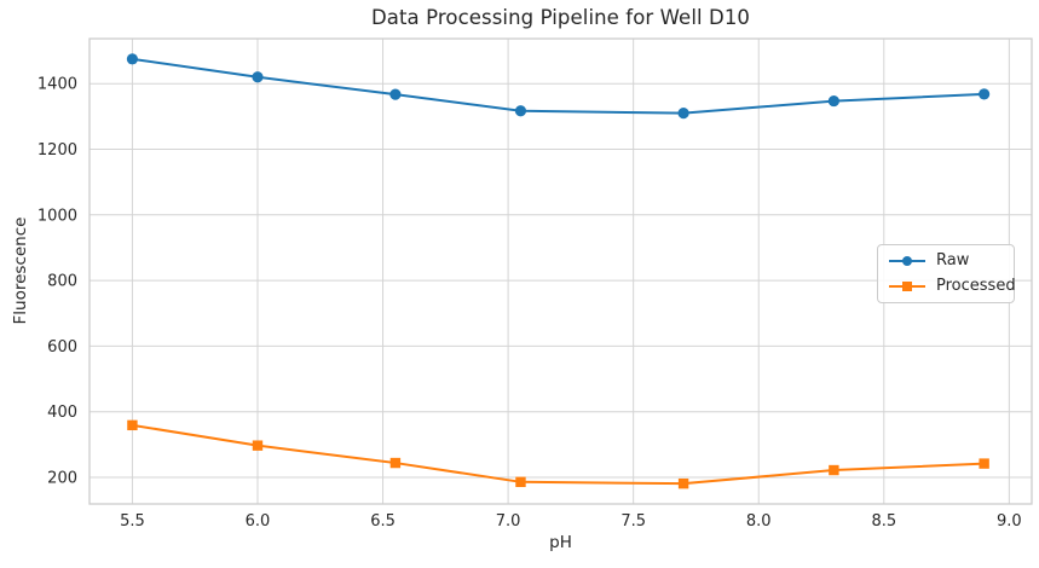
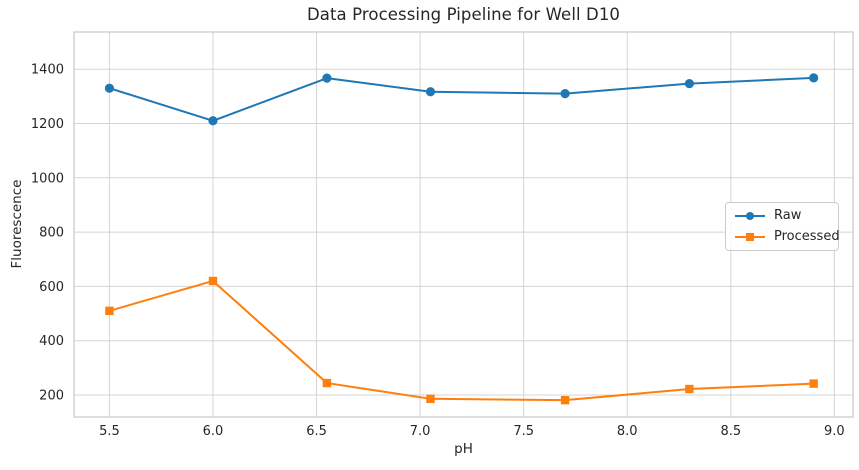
Raw/5.5: 1480 -> 1330
Processed/5.5: 360 -> 510
Raw/6.0: 1420 -> 1210
Processed/6.0: 300 -> 620
